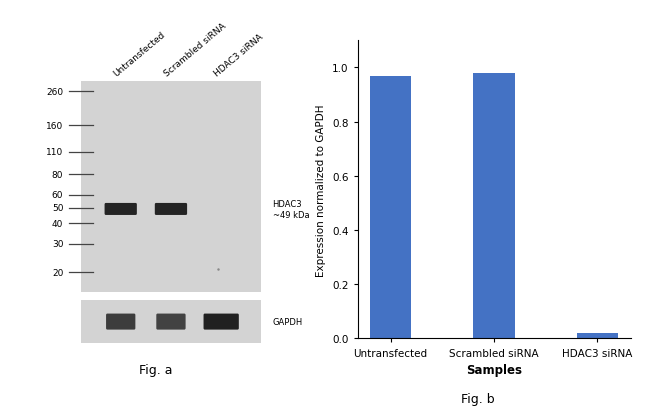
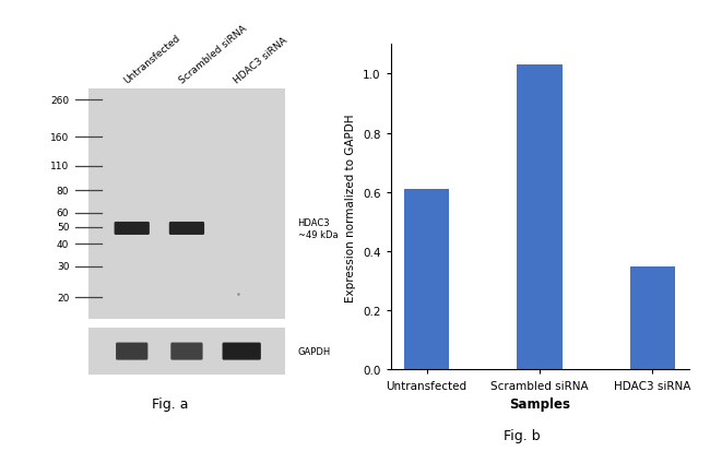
Untransfected: 0.97 -> 0.61
Scrambled siRNA: 0.98 -> 1.03
HDAC3 siRNA: 0.02 -> 0.35
